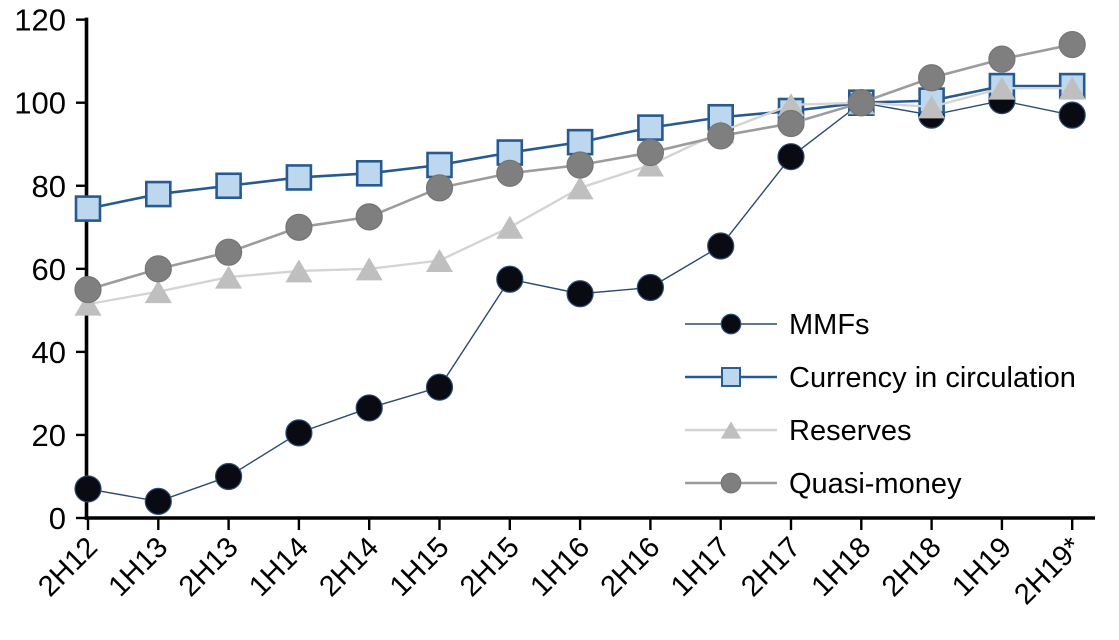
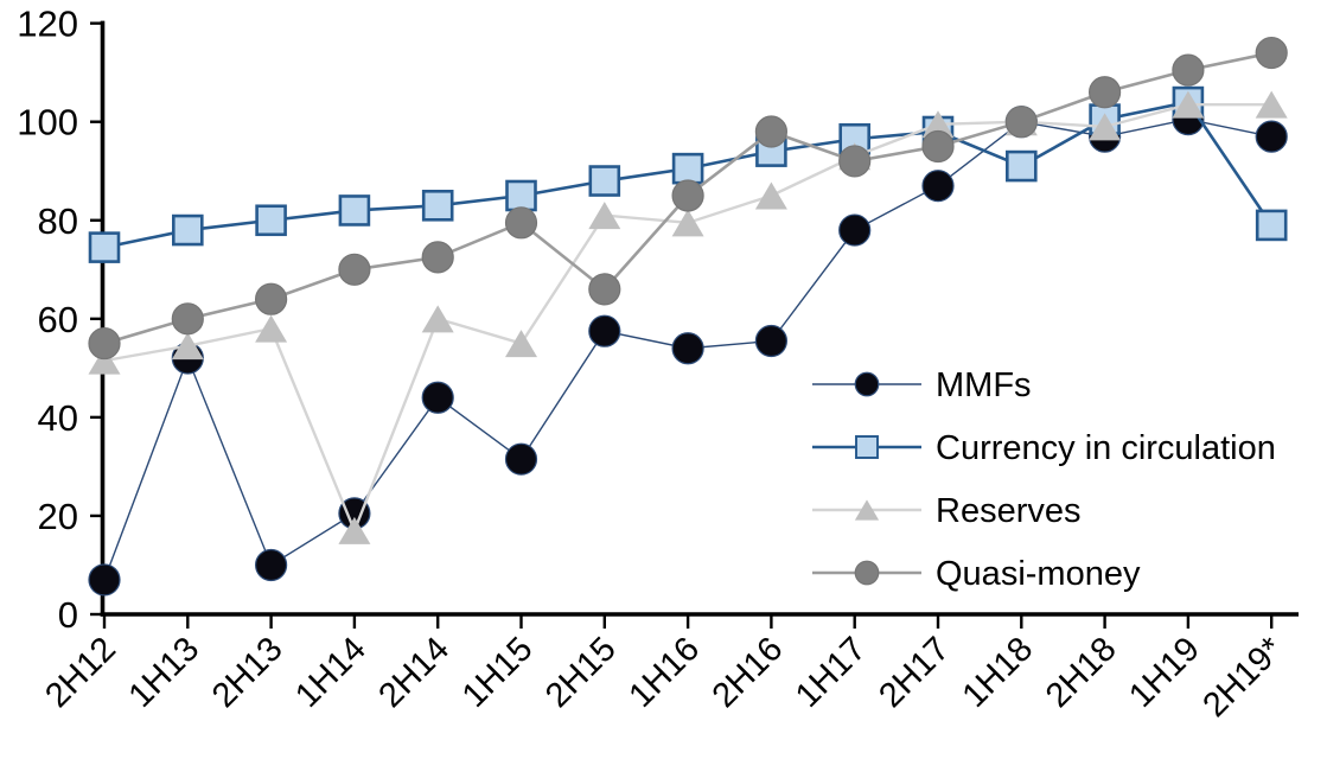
MMFs/1H13: 4 -> 52
Reserves/1H14: 60 -> 17
MMFs/2H14: 26 -> 44
Reserves/1H15: 62 -> 55
Reserves/2H15: 70 -> 81
Quasi-money/2H15: 83 -> 66
Quasi-money/2H16: 88 -> 98
MMFs/1H17: 66 -> 78
Currency in circulation/1H18: 100 -> 91
Currency in circulation/2H19*: 104 -> 79
